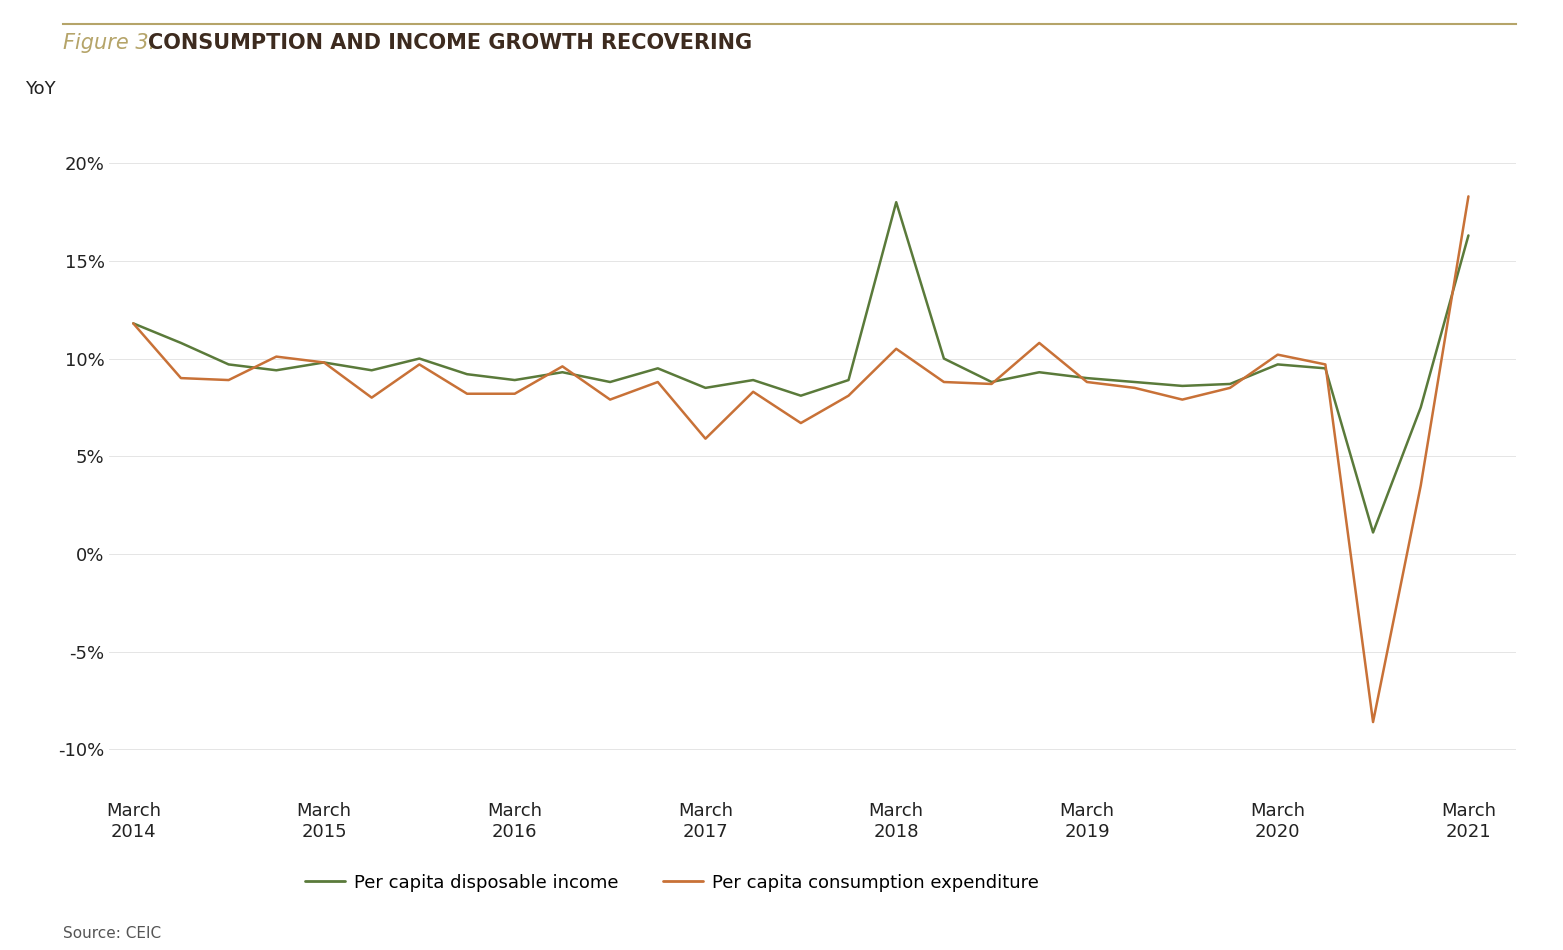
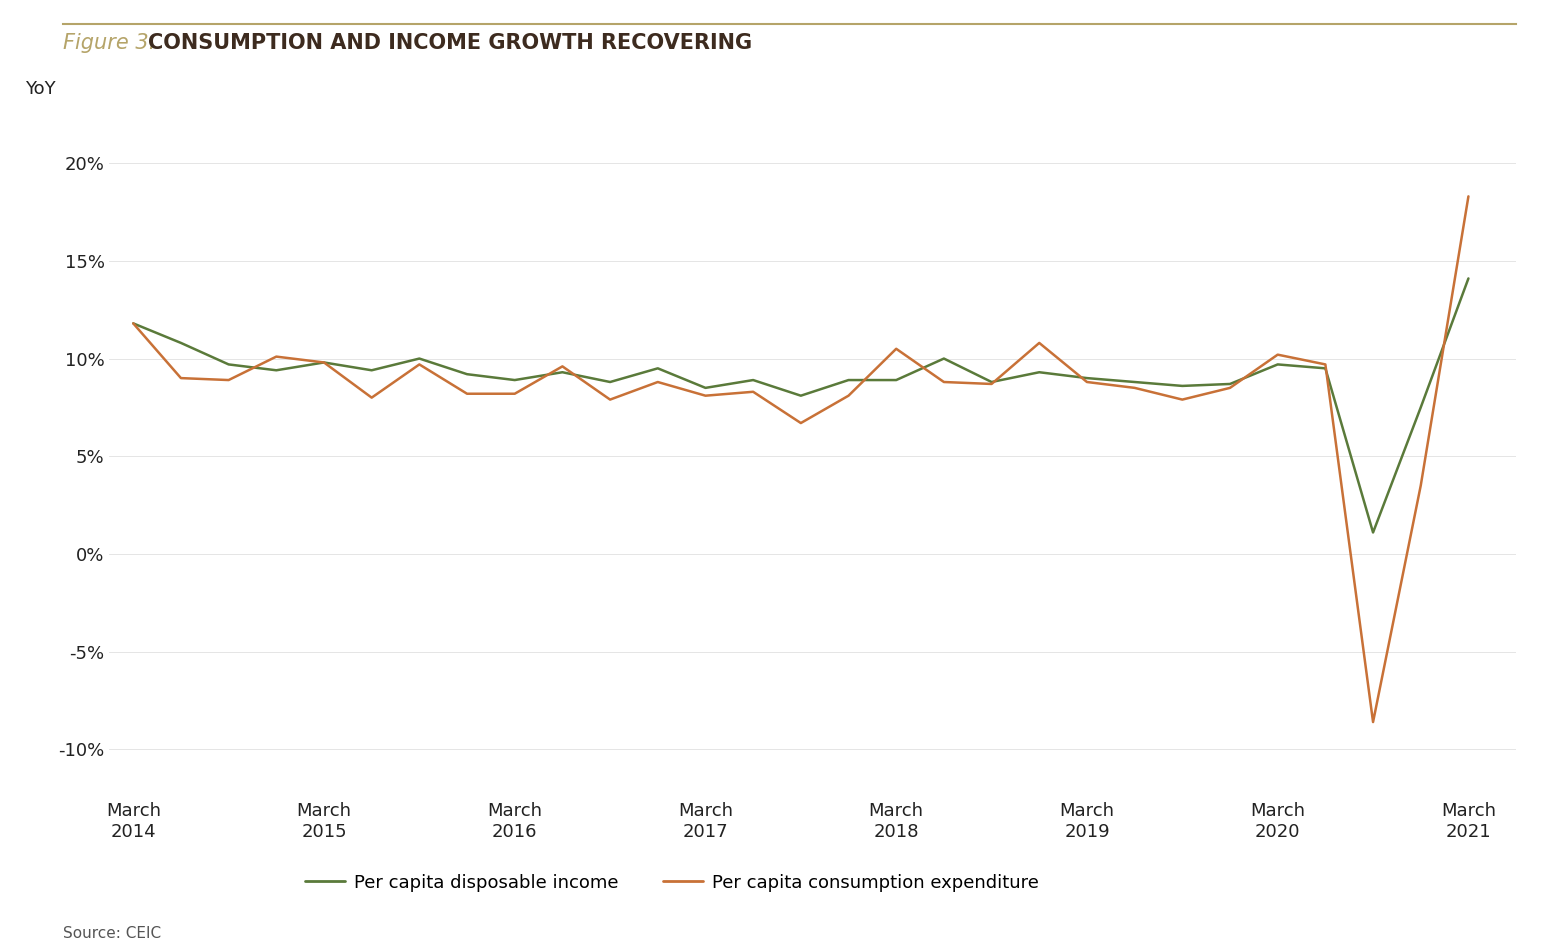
Per capita consumption expenditure/March 2017: 5.9% -> 8.1%
Per capita disposable income/March 2018: 18.0% -> 8.9%
Per capita disposable income/March 2021: 16.3% -> 14.1%
